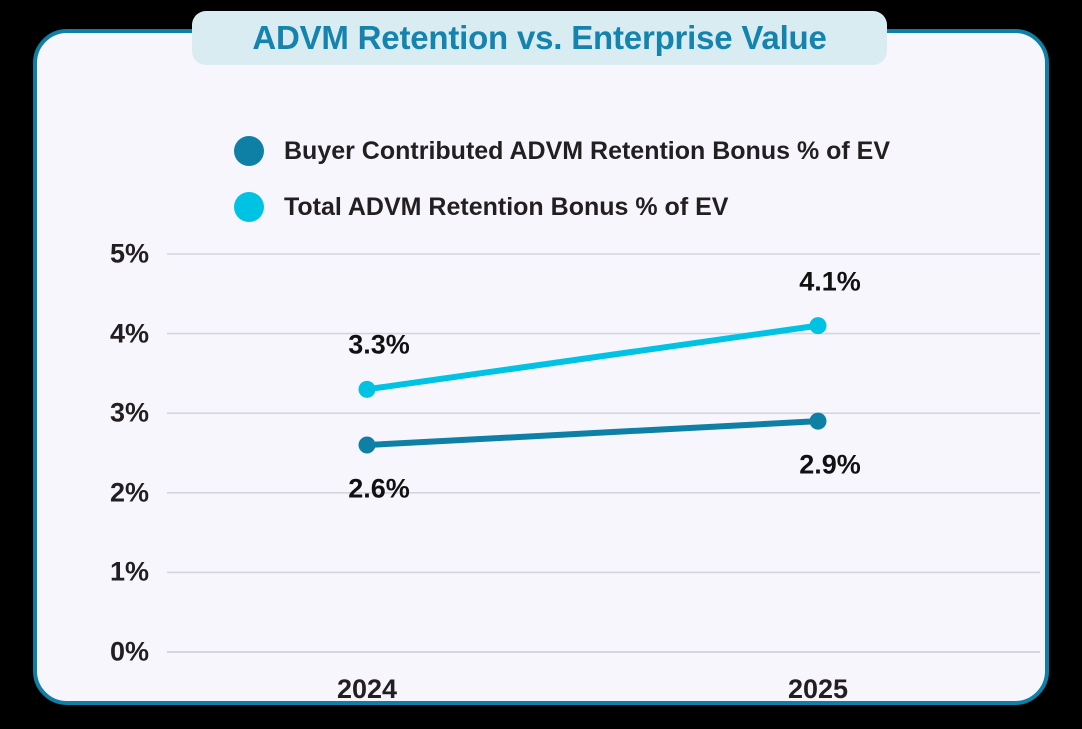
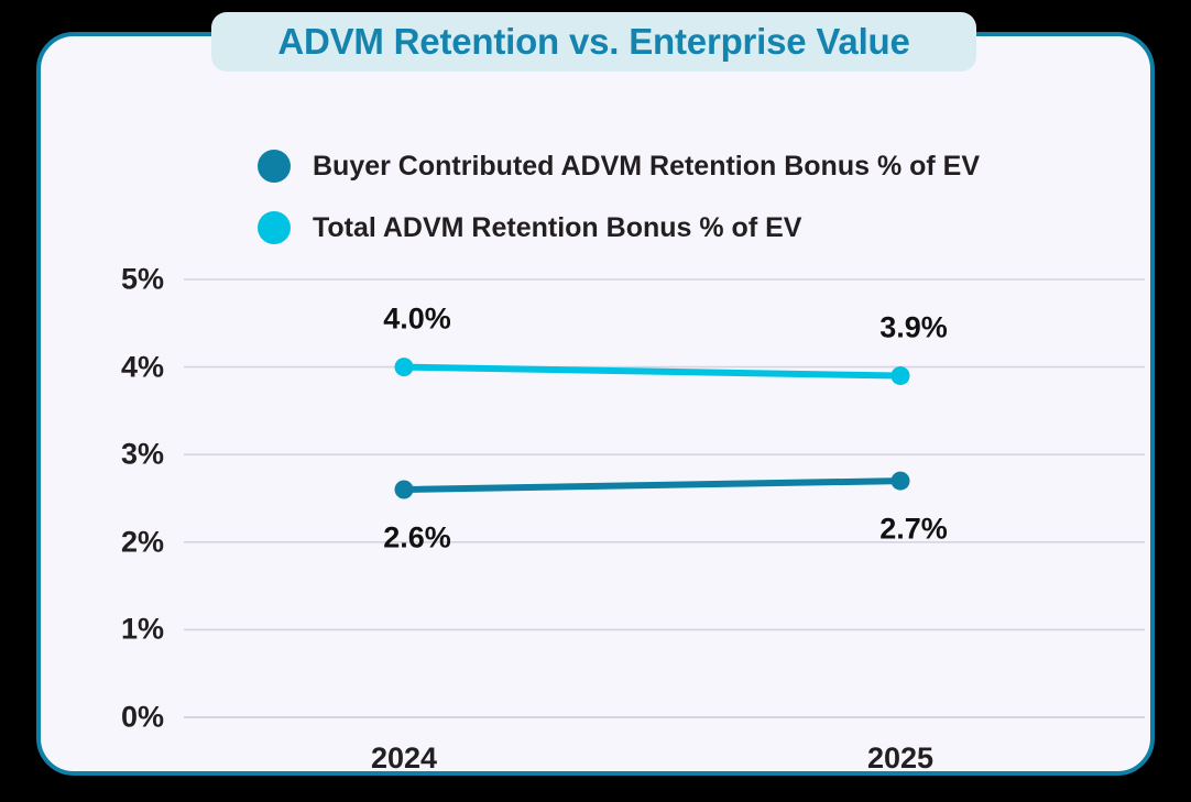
Total ADVM Retention Bonus % of EV/2024: 3.3% -> 4.0%
Buyer Contributed ADVM Retention Bonus % of EV/2025: 2.9% -> 2.7%
Total ADVM Retention Bonus % of EV/2025: 4.1% -> 3.9%
